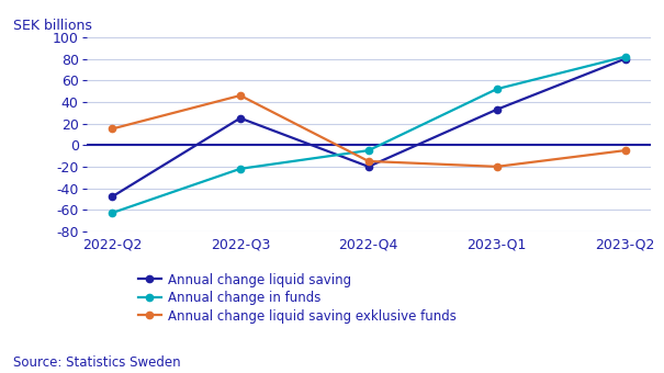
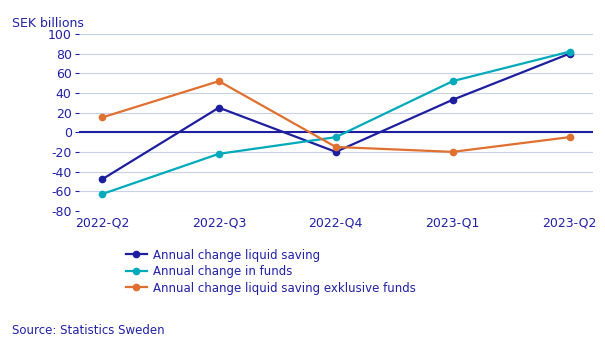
Annual change liquid saving exklusive funds/2022-Q3: 46 -> 52
